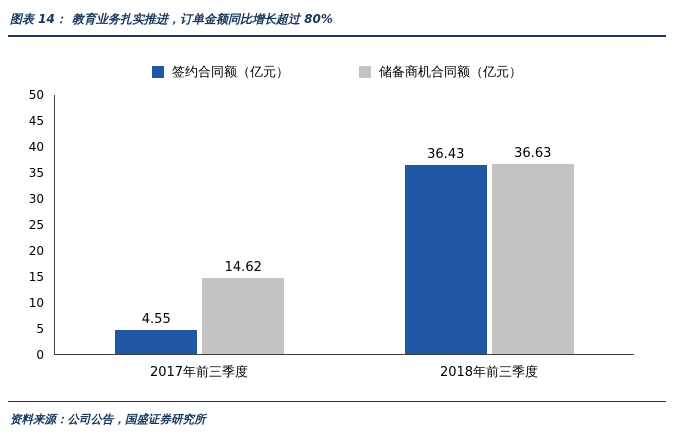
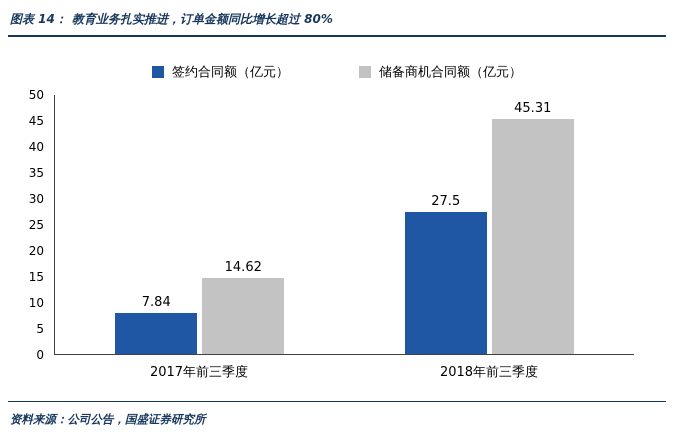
签约合同额（亿元）/2017年前三季度: 4.55 -> 7.84
签约合同额（亿元）/2018年前三季度: 36.43 -> 27.5
储备商机合同额（亿元）/2018年前三季度: 36.63 -> 45.31
